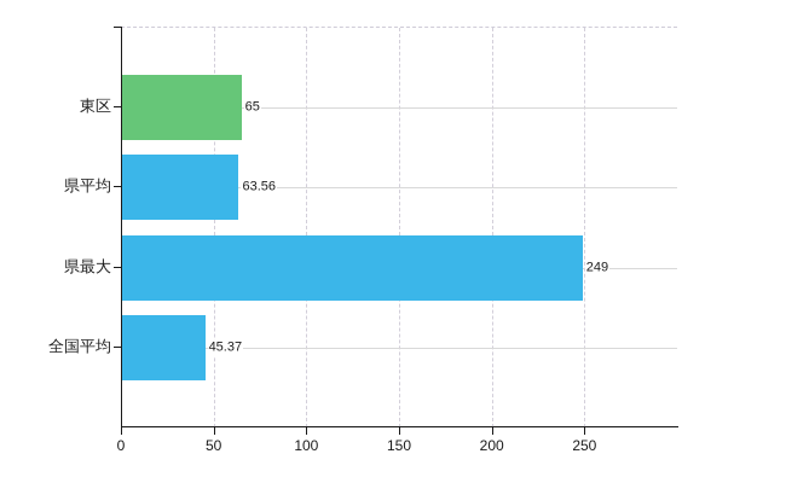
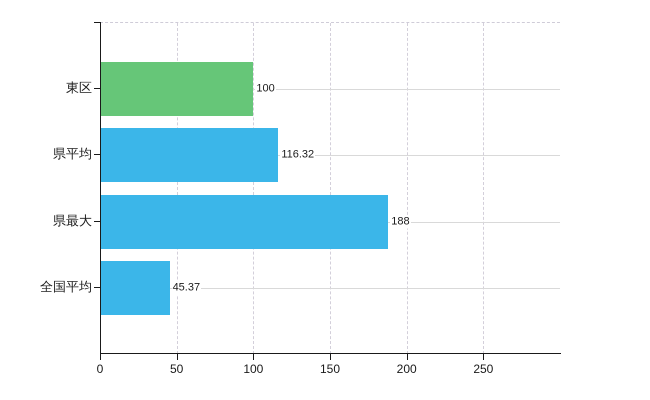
東区: 65 -> 100
県平均: 63.56 -> 116.32
県最大: 249 -> 188
